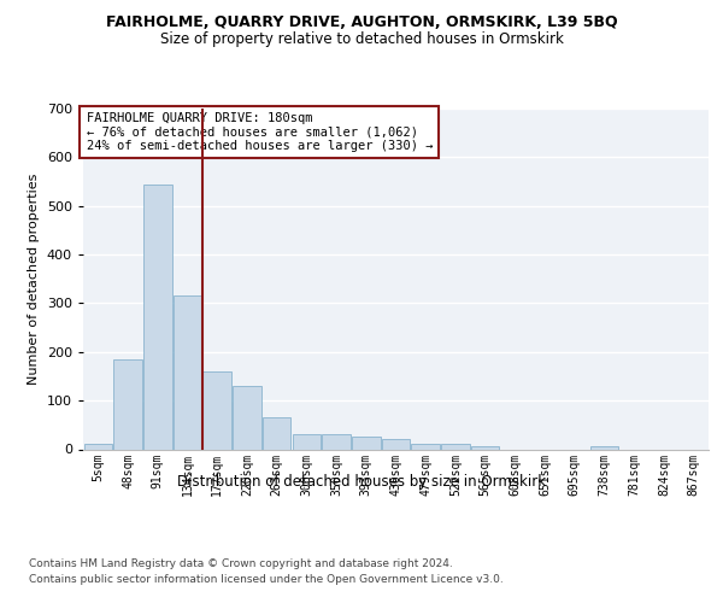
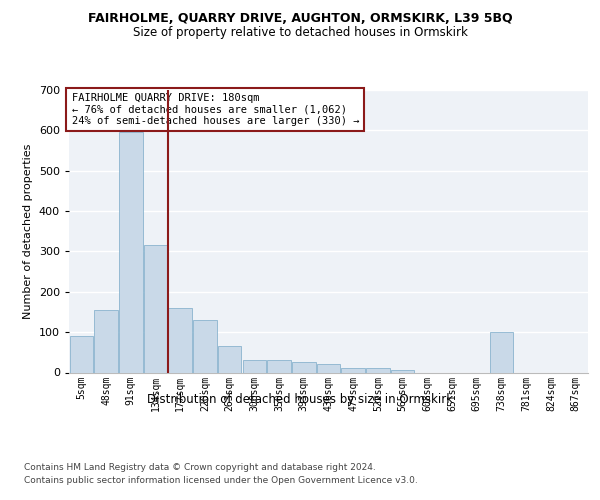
5sqm: 10 -> 90
48sqm: 185 -> 155
91sqm: 545 -> 595
738sqm: 5 -> 100
